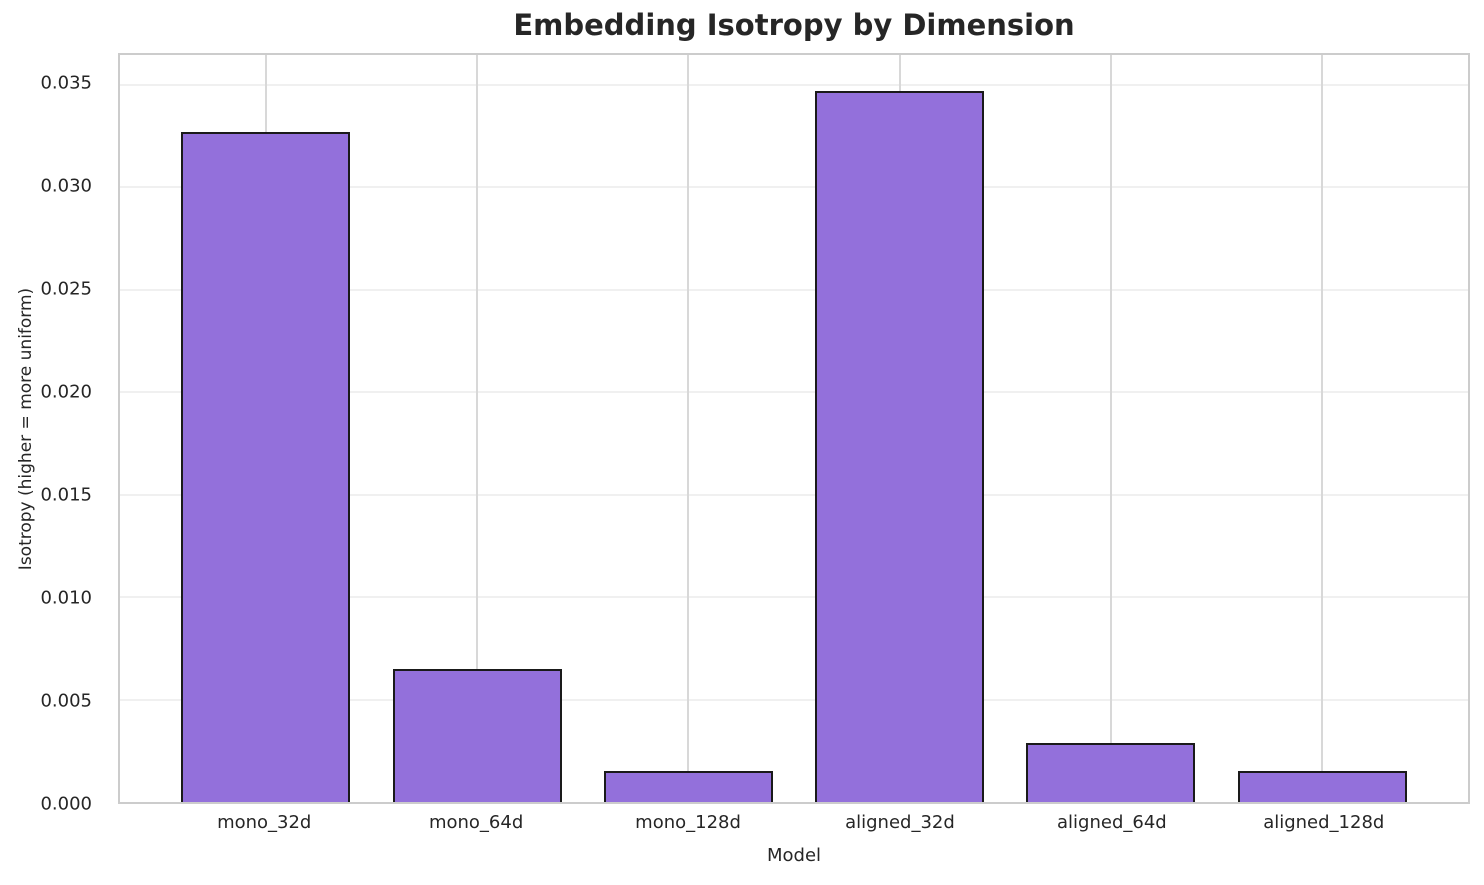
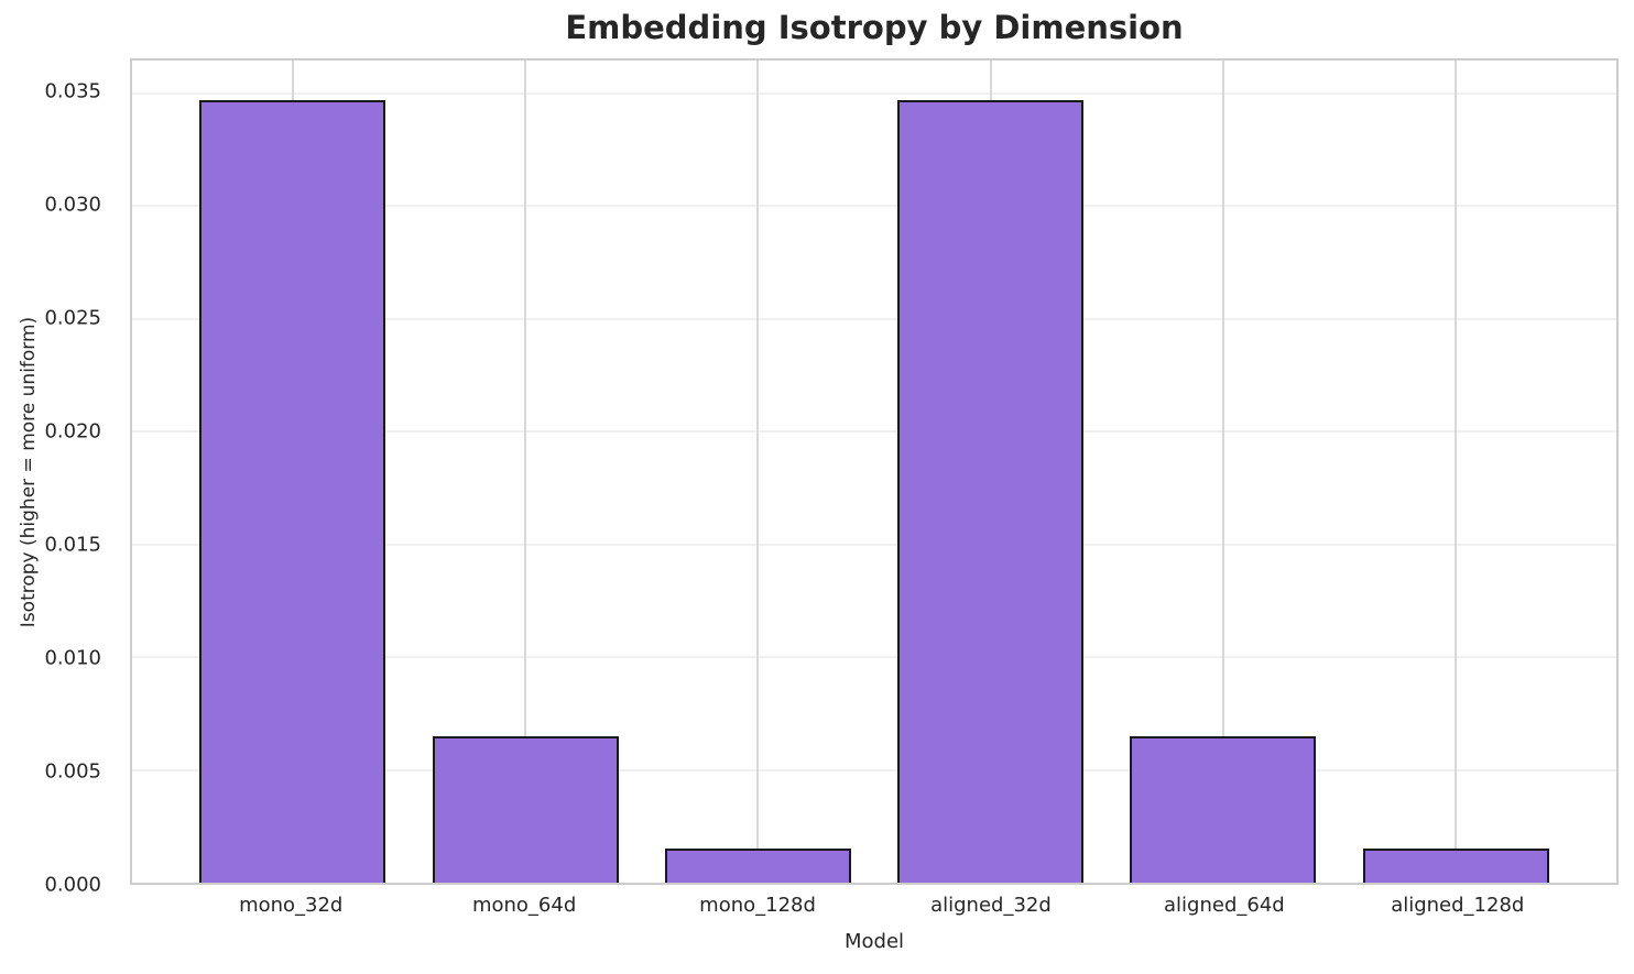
mono_32d: 0.0327 -> 0.0347
aligned_64d: 0.0029 -> 0.0065
